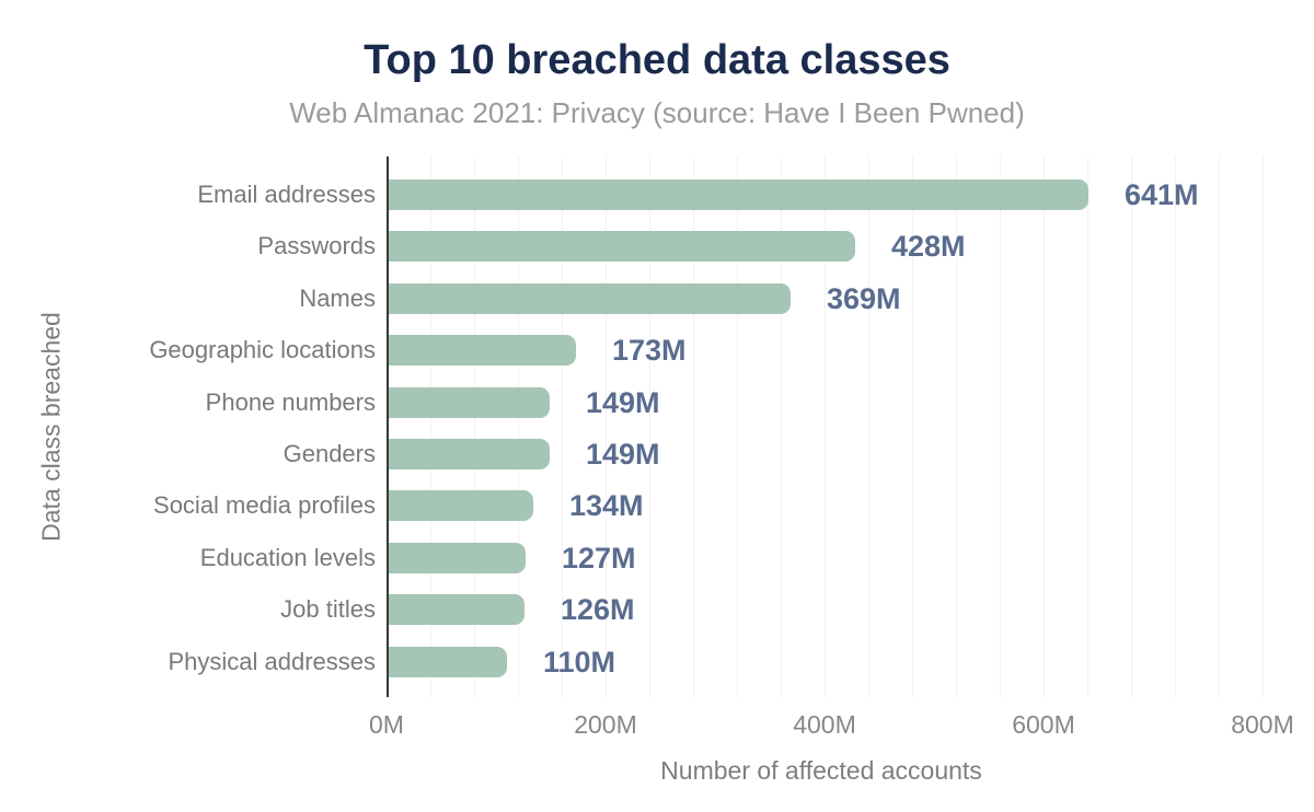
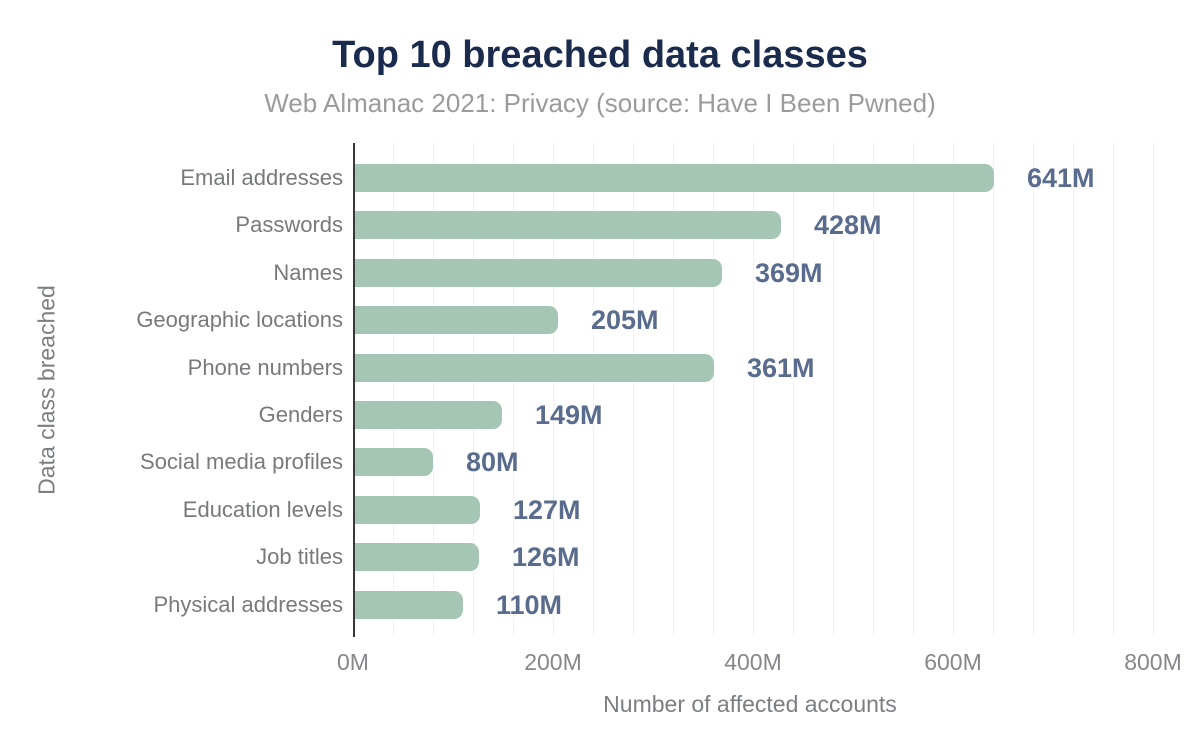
Geographic locations: 173M -> 205M
Phone numbers: 149M -> 361M
Social media profiles: 134M -> 80M
